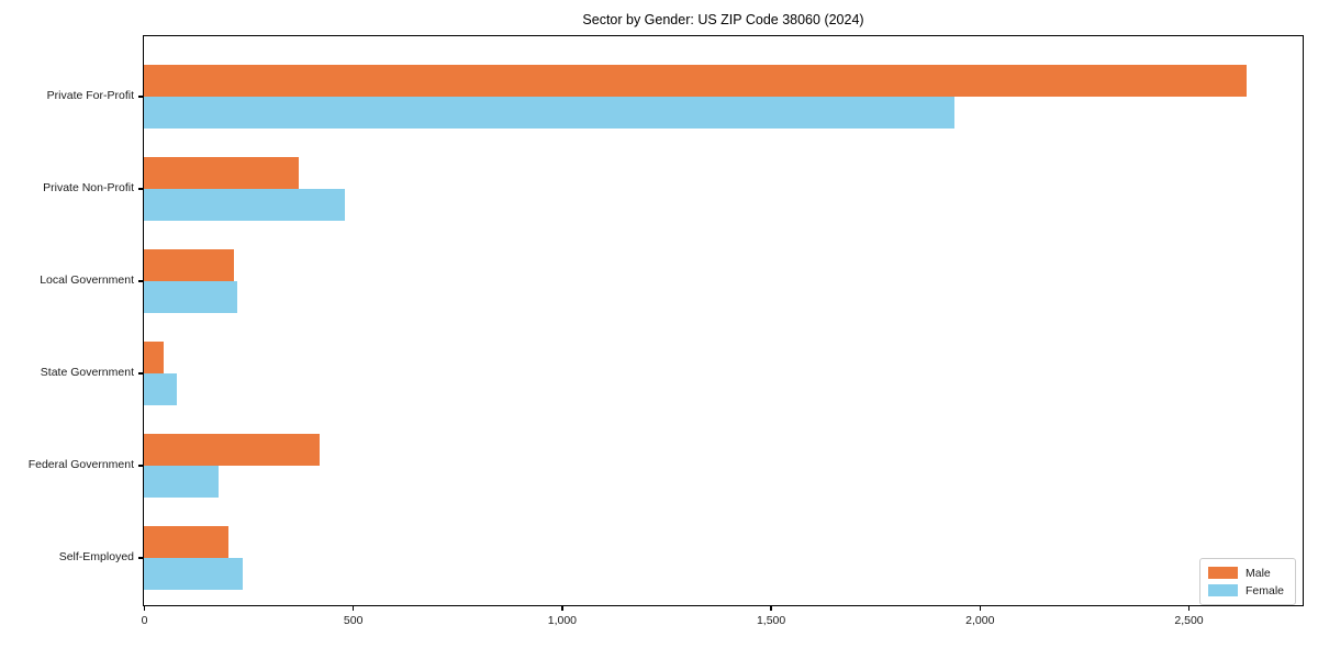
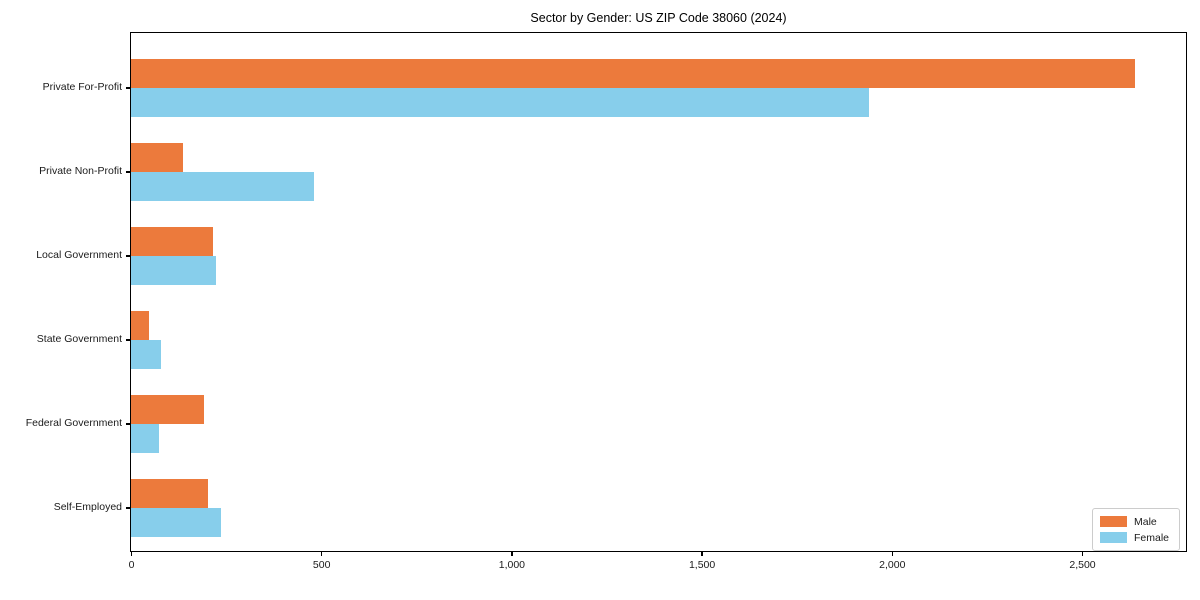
Male/Private Non-Profit: 370 -> 140
Male/Federal Government: 420 -> 190
Female/Federal Government: 180 -> 70
